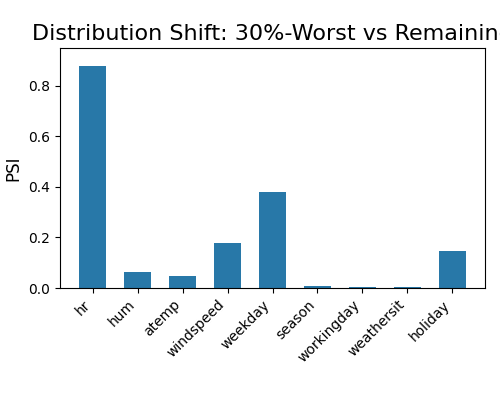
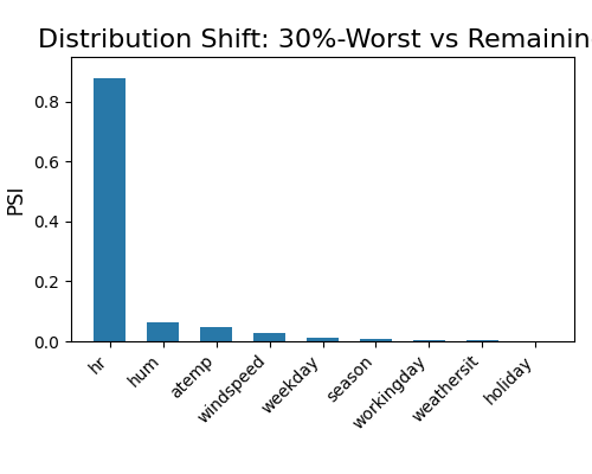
windspeed: 0.180 -> 0.028
weekday: 0.380 -> 0.010
holiday: 0.145 -> 0.001
